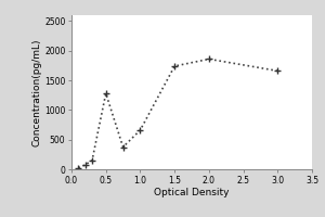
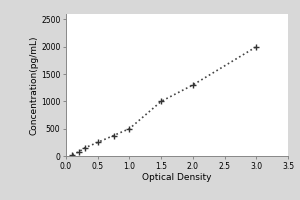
0.5: 1280 -> 250
1.0: 660 -> 500
1.5: 1740 -> 1000
2.0: 1860 -> 1300
3.0: 1660 -> 2000
